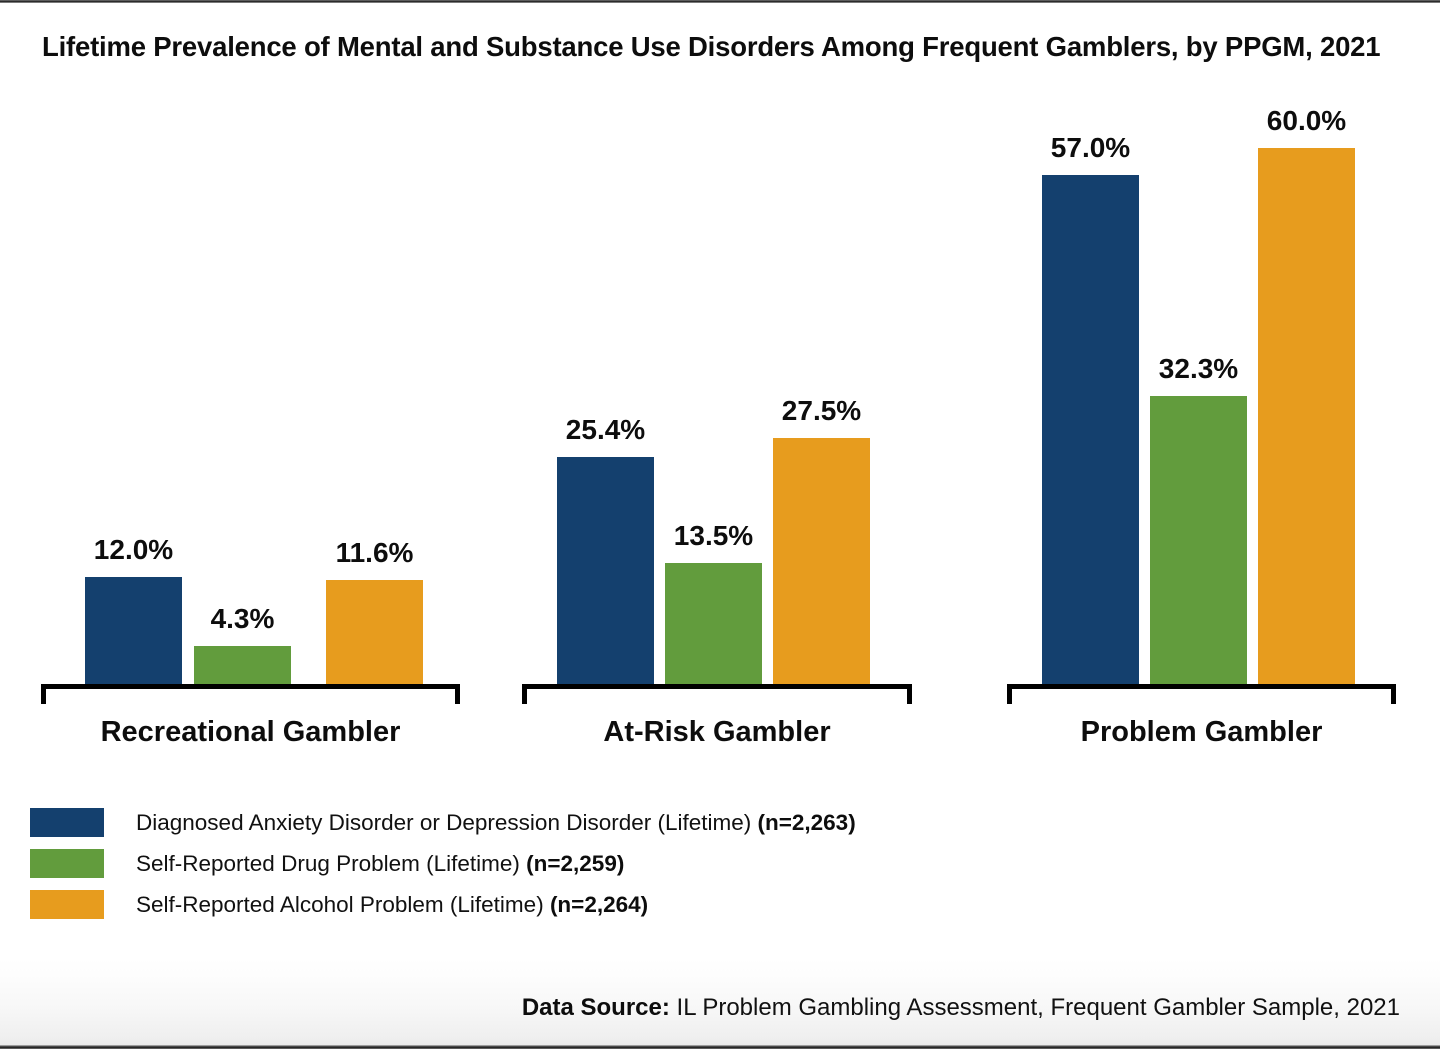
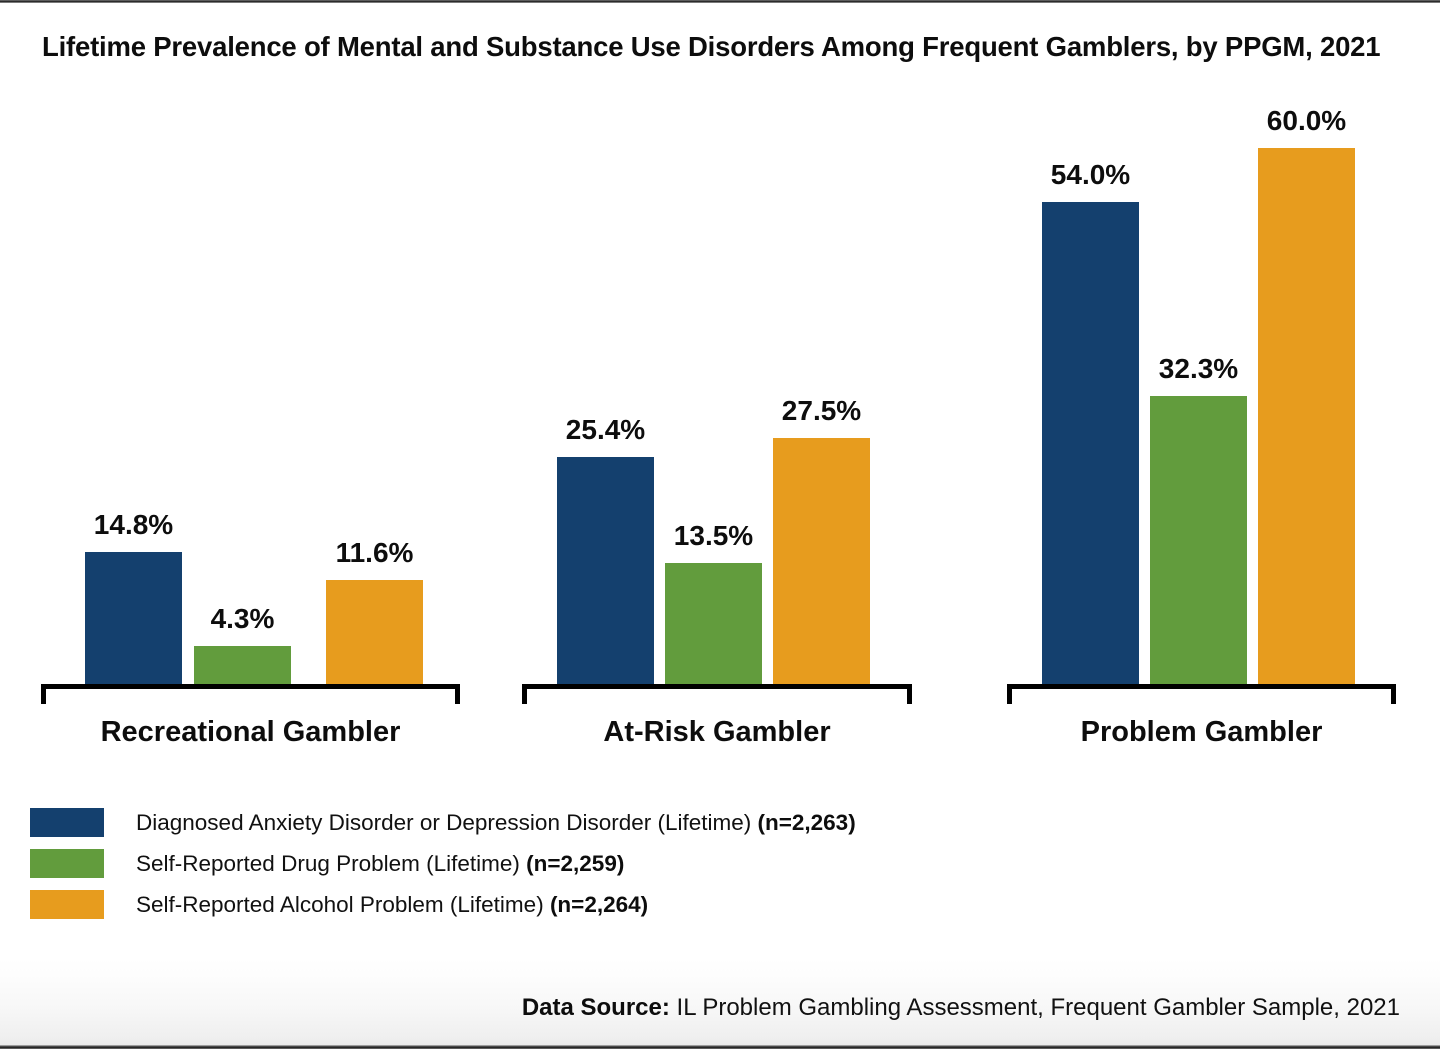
Diagnosed Anxiety Disorder or Depression Disorder (Lifetime)/Recreational Gambler: 12.0% -> 14.8%
Diagnosed Anxiety Disorder or Depression Disorder (Lifetime)/Problem Gambler: 57.0% -> 54.0%
